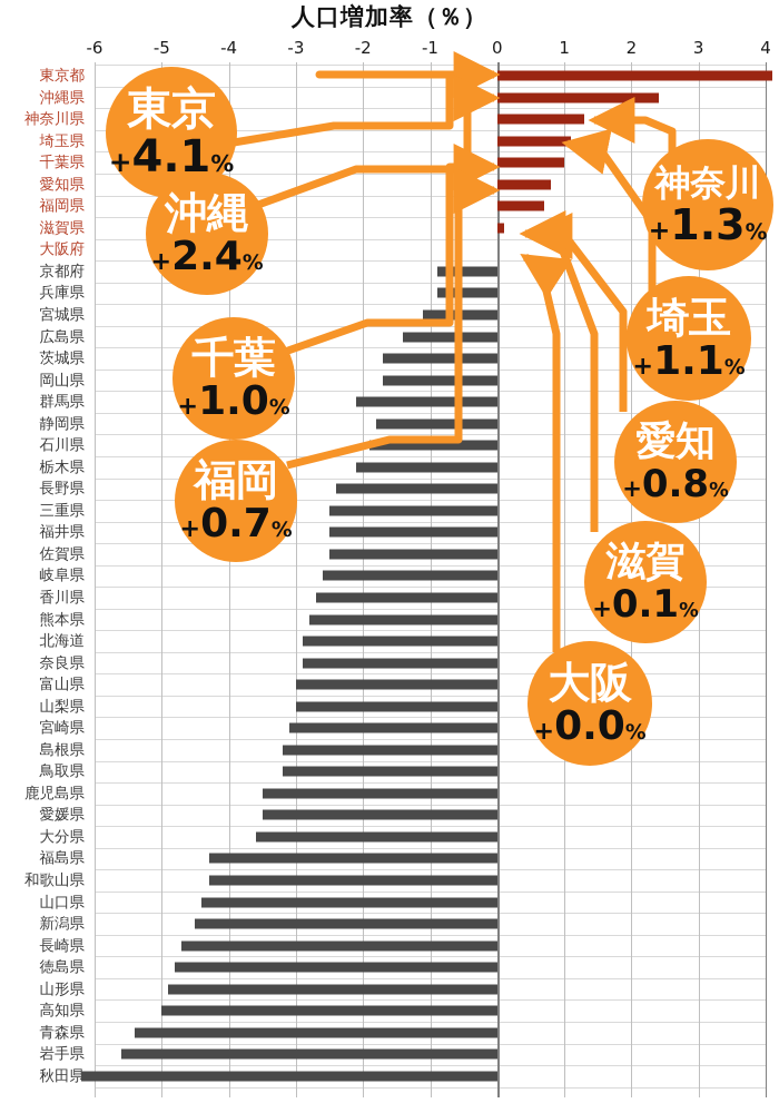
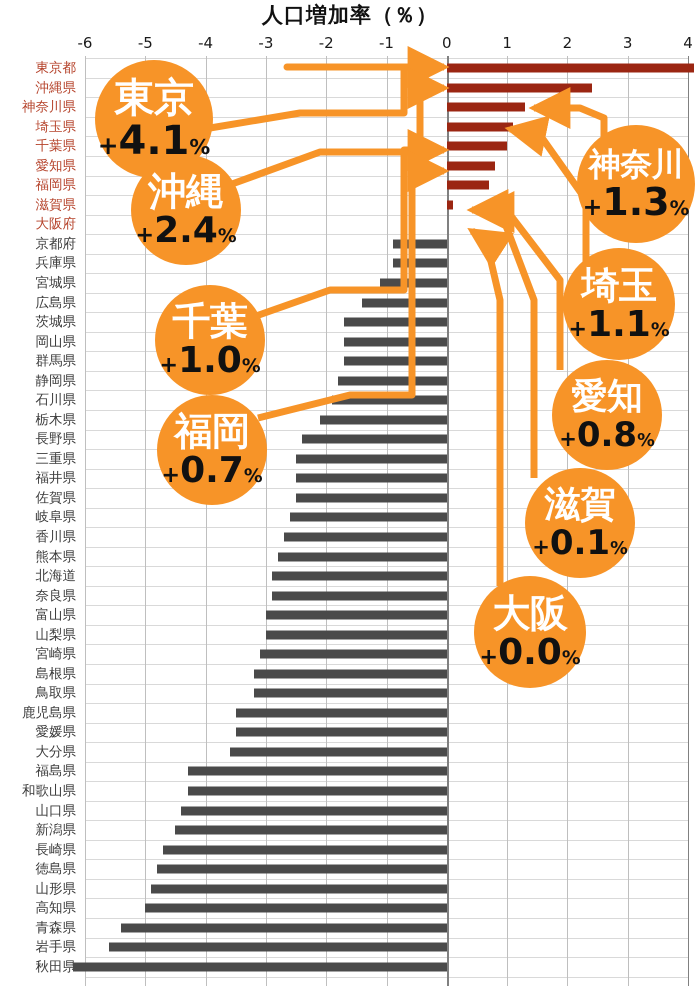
群馬県: -2.1 -> -1.7
